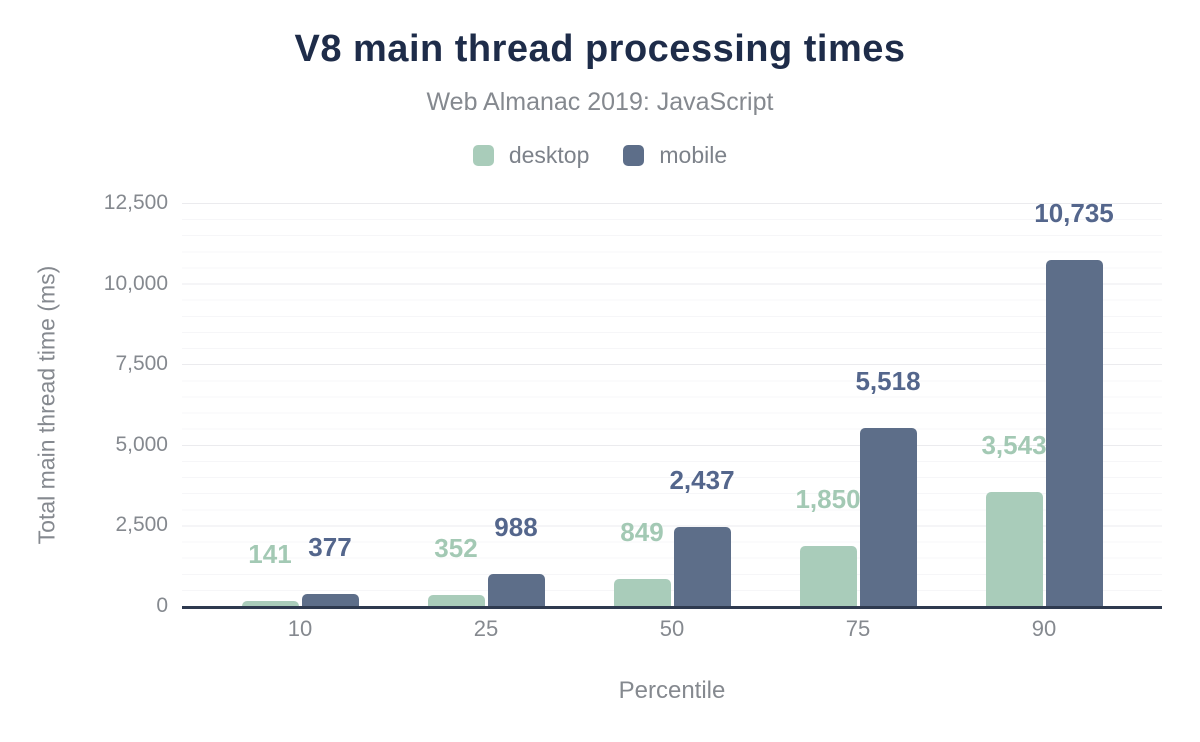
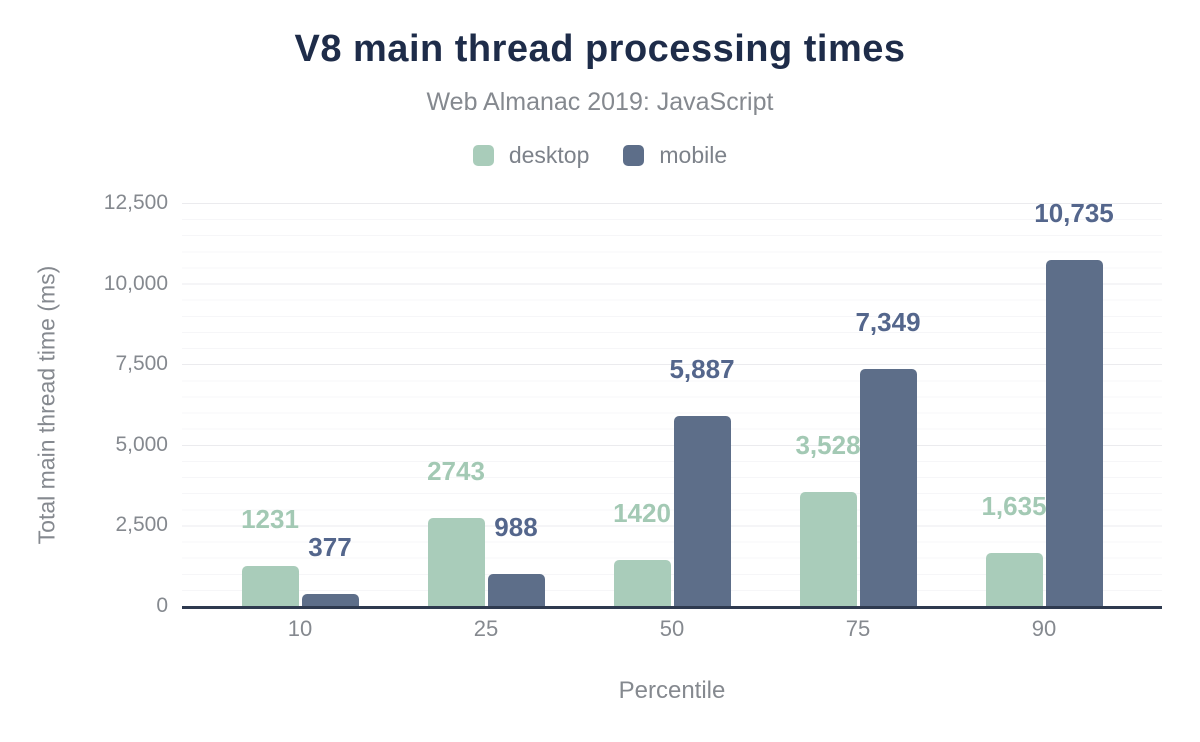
desktop/10: 141 -> 1231
desktop/25: 352 -> 2743
desktop/50: 849 -> 1420
mobile/50: 2,437 -> 5,887
desktop/75: 1,850 -> 3,528
mobile/75: 5,518 -> 7,349
desktop/90: 3,543 -> 1,635
